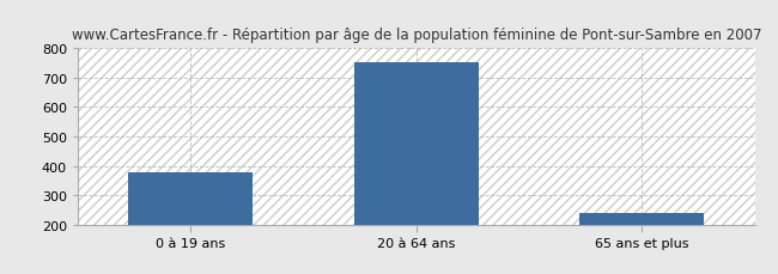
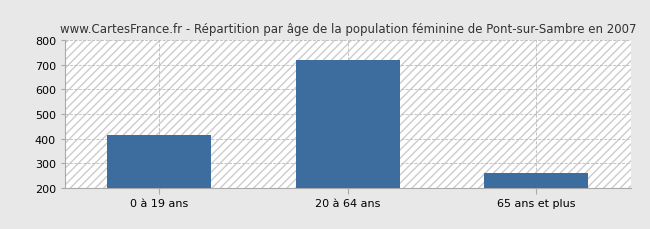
0 à 19 ans: 378 -> 415
20 à 64 ans: 751 -> 720
65 ans et plus: 238 -> 260
